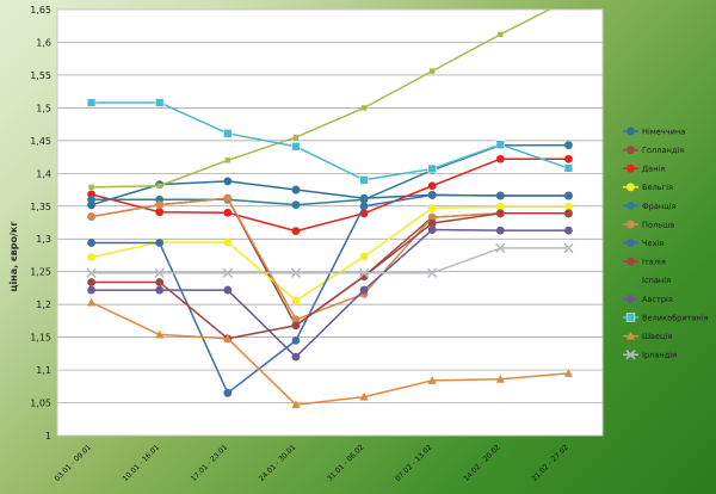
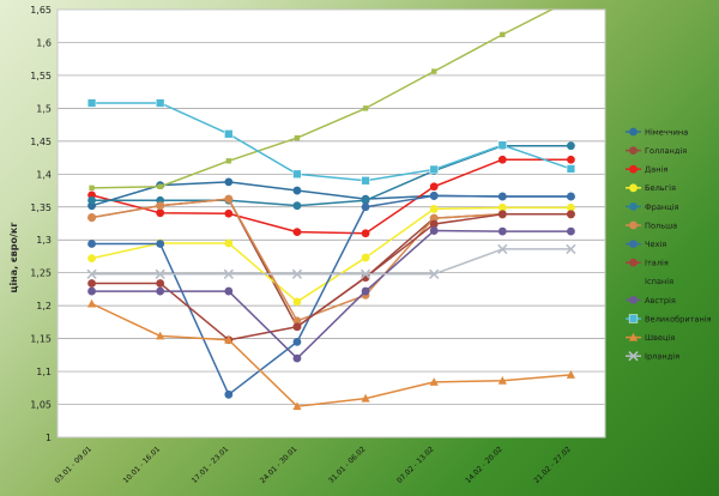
Великобританія/24.01 - 30.01: 1,44 -> 1,40
Данія/31.01 - 06.02: 1,34 -> 1,31
